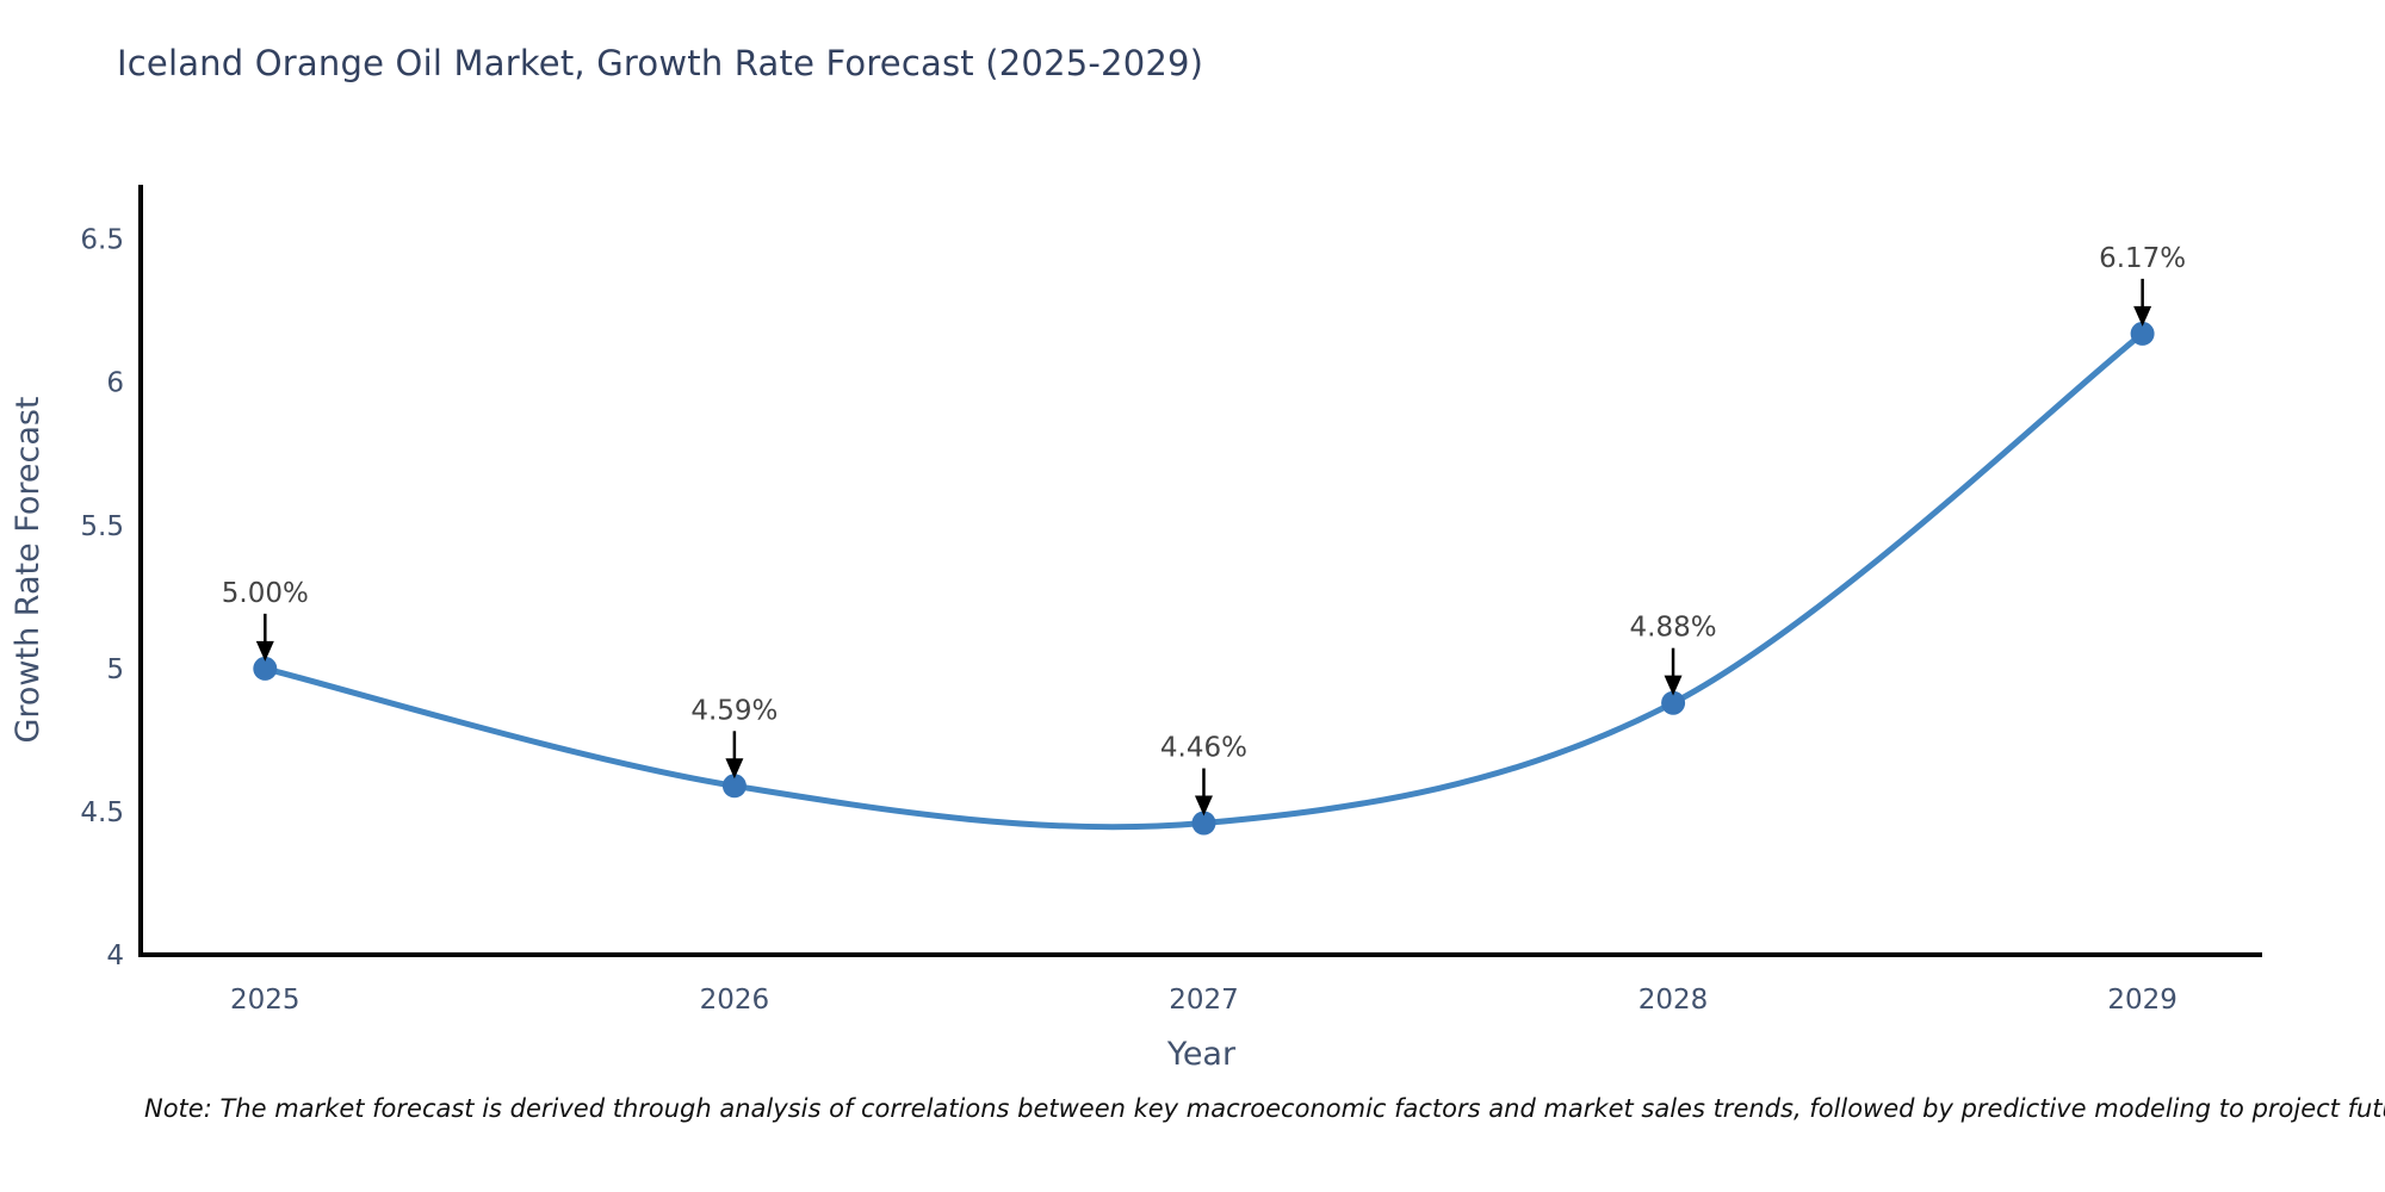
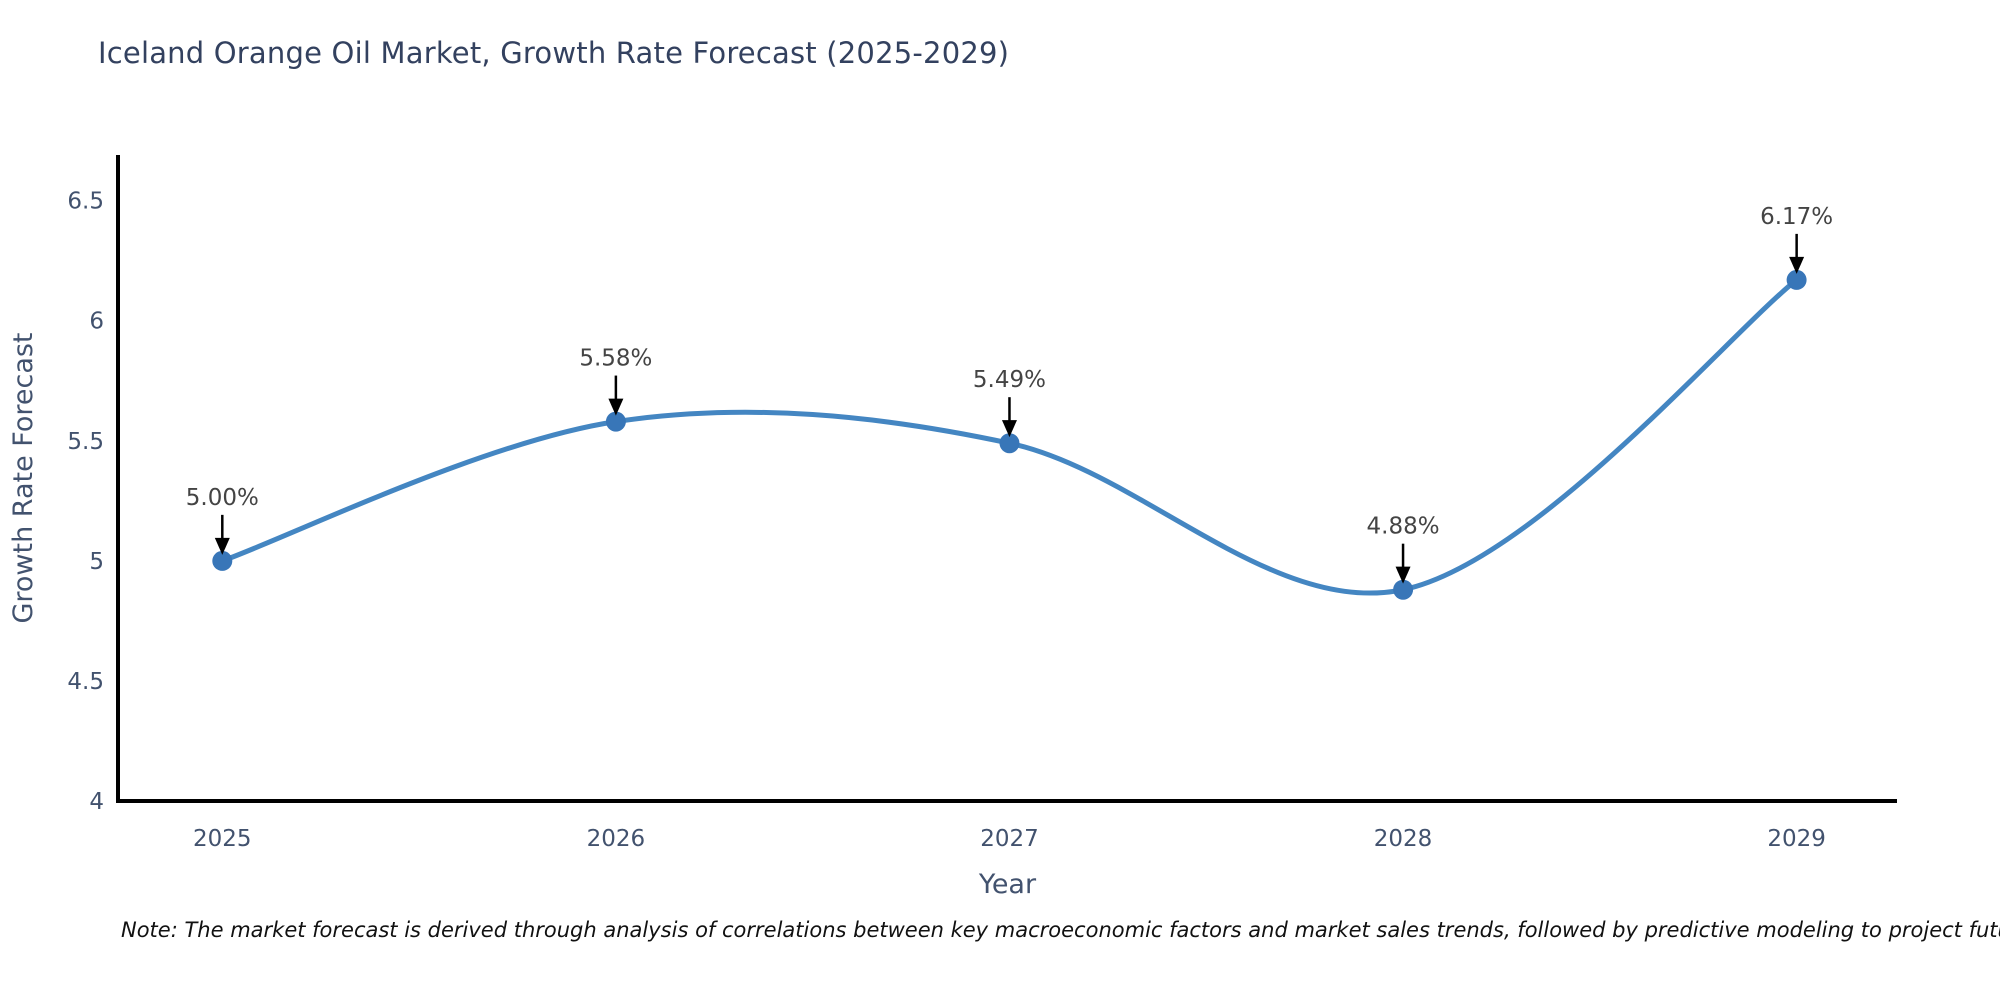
2026: 4.59% -> 5.58%
2027: 4.46% -> 5.49%
